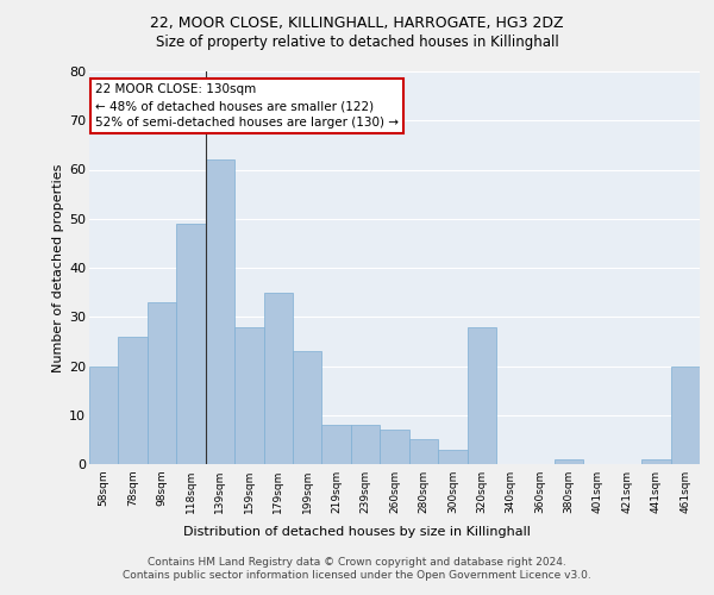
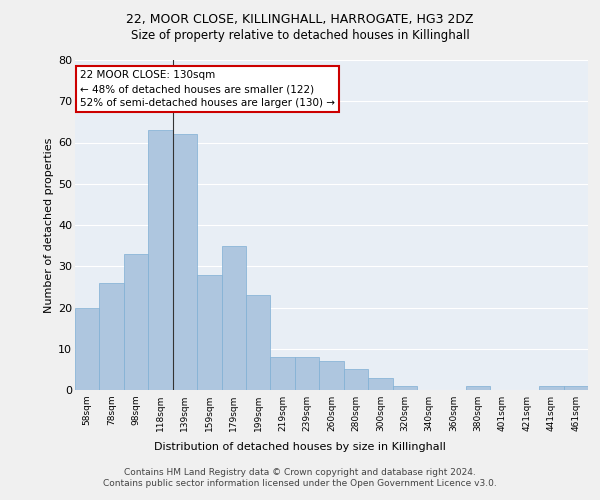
118sqm: 49 -> 63
320sqm: 28 -> 1
461sqm: 20 -> 1
